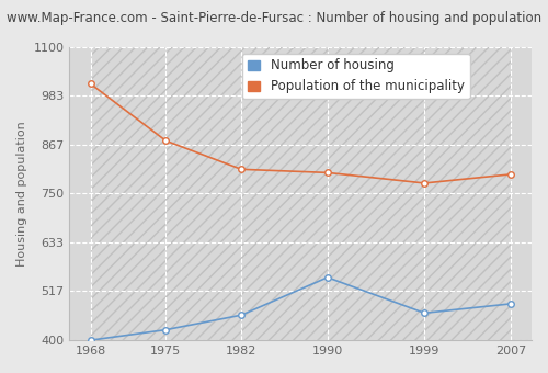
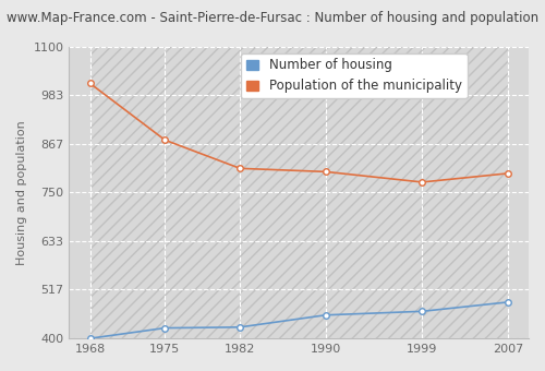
Number of housing/1982: 460 -> 427
Number of housing/1990: 550 -> 456
